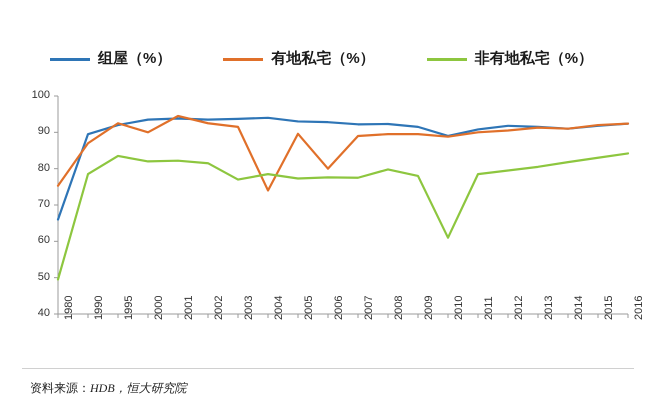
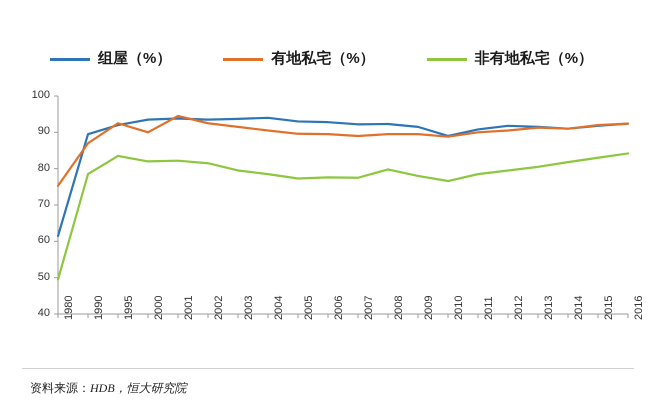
组屋（%）/1980: 66 -> 62
非有地私宅（%）/2003: 77 -> 80
有地私宅（%）/2004: 74 -> 90
有地私宅（%）/2006: 80 -> 90
非有地私宅（%）/2010: 61 -> 77
